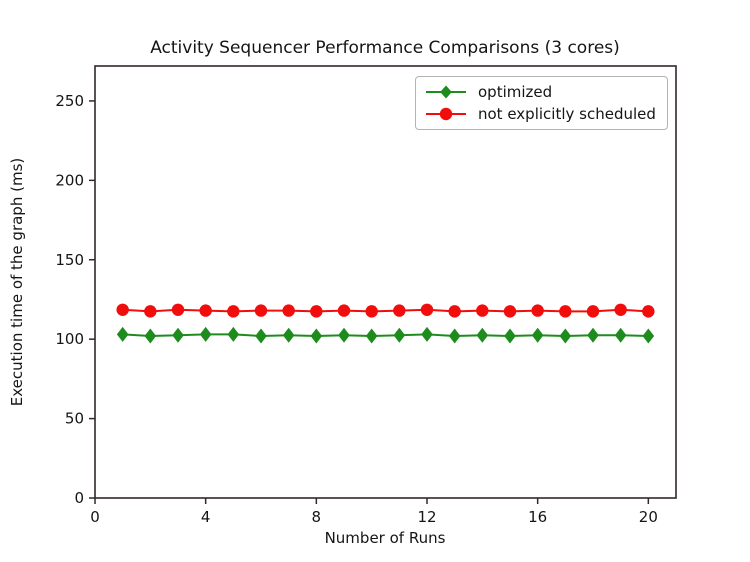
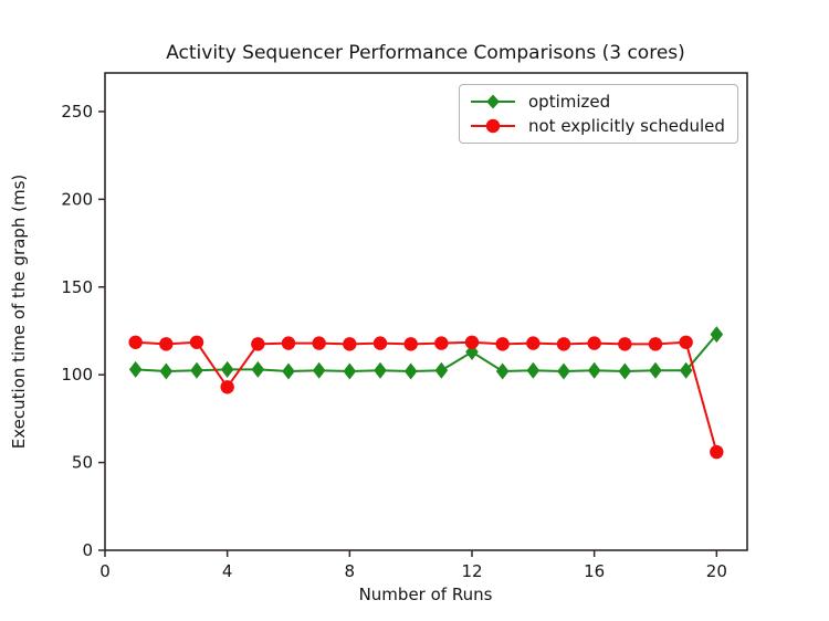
not explicitly scheduled/4: 118 -> 93
optimized/12: 103 -> 113
optimized/20: 102 -> 123
not explicitly scheduled/20: 118 -> 56
